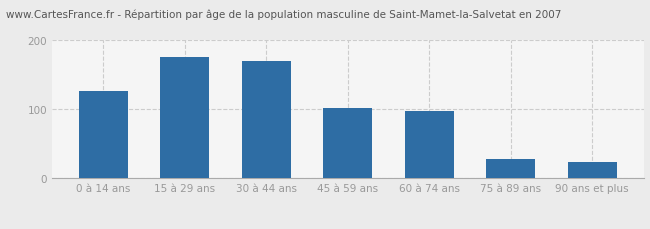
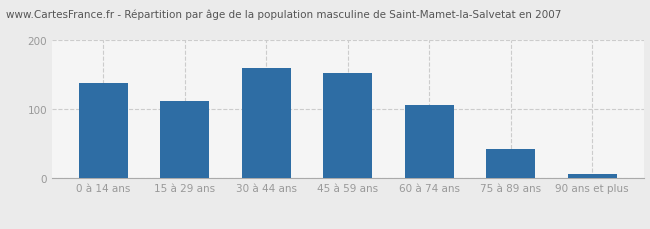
0 à 14 ans: 126 -> 138
15 à 29 ans: 176 -> 112
30 à 44 ans: 170 -> 160
45 à 59 ans: 102 -> 153
60 à 74 ans: 98 -> 106
75 à 89 ans: 28 -> 43
90 ans et plus: 24 -> 7
